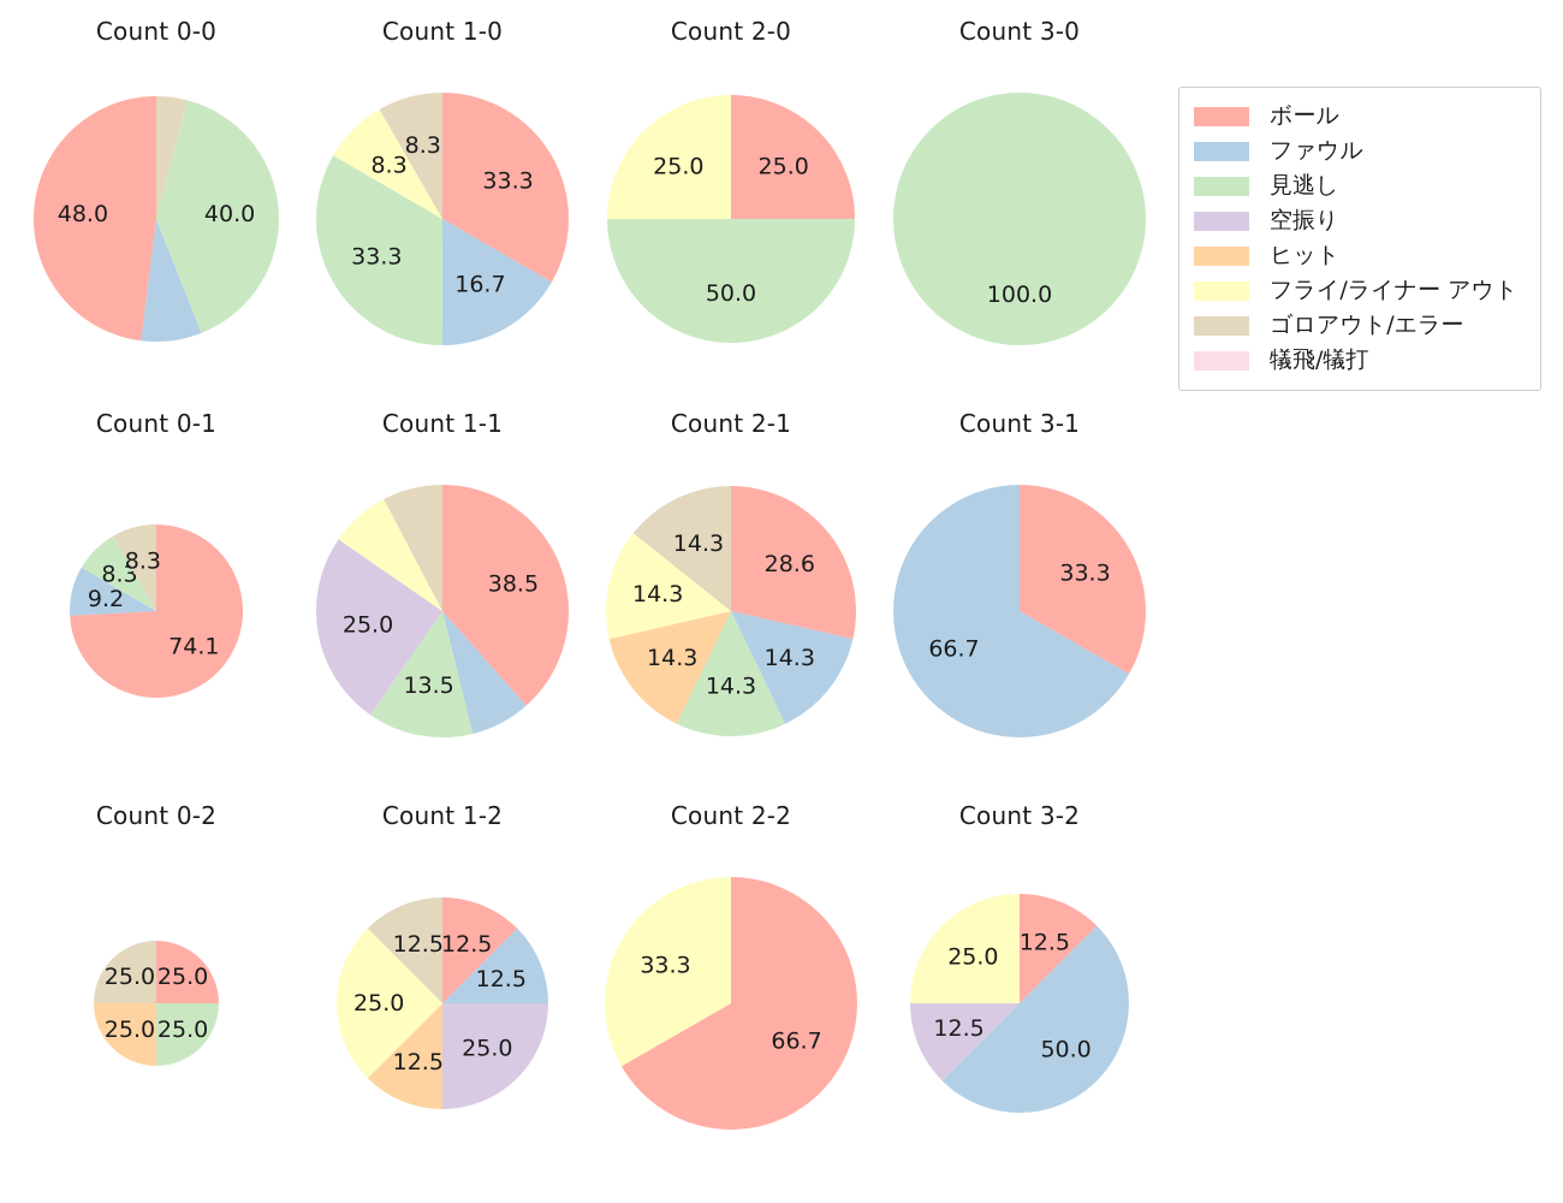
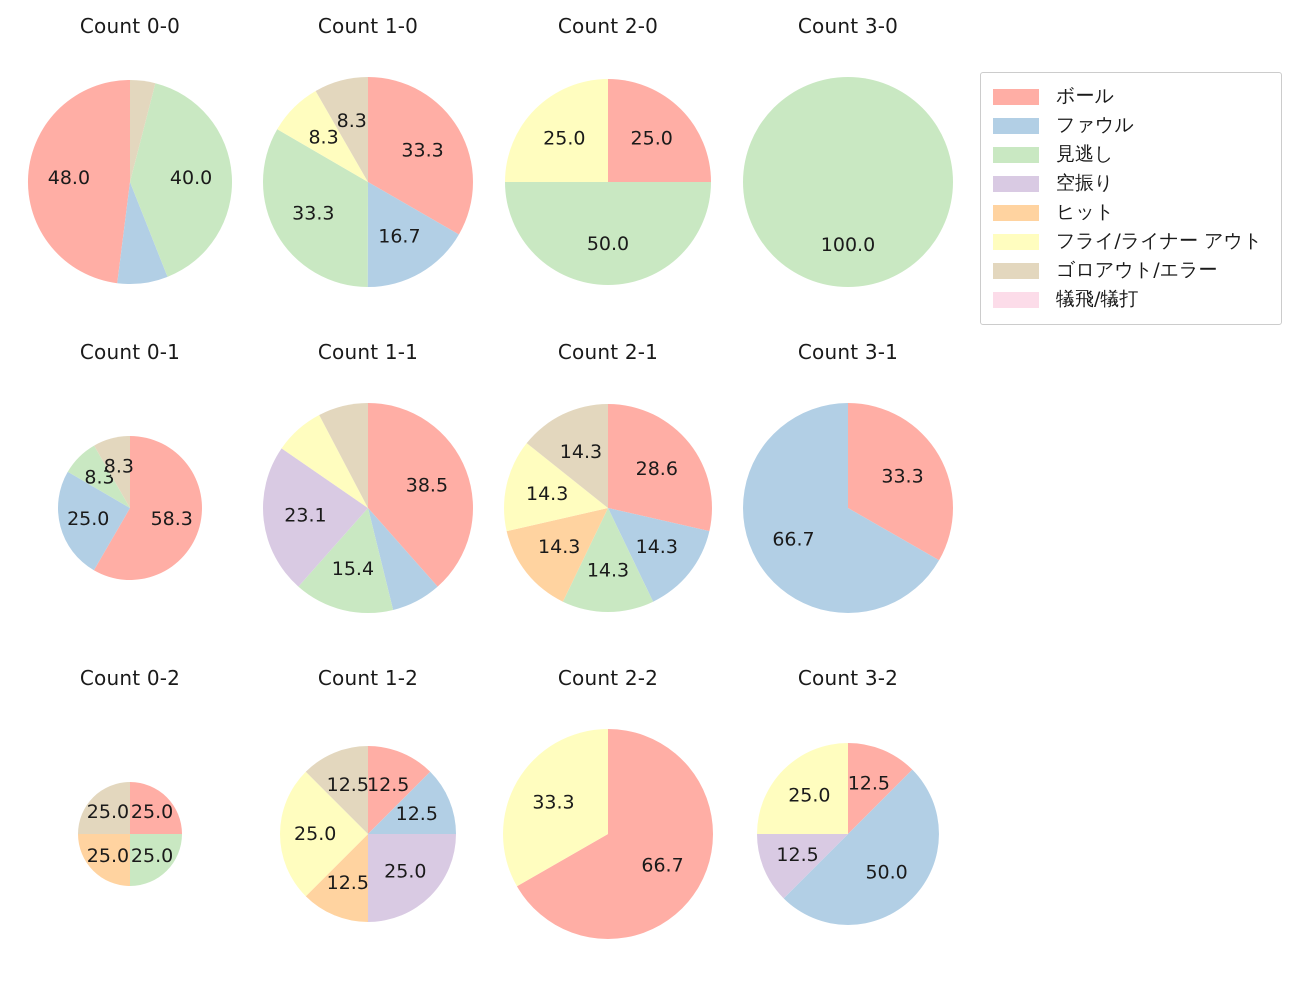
Count 0-1/ボール: 74.1 -> 58.3
Count 0-1/ファウル: 9.2 -> 25.0
Count 1-1/見逃し: 13.5 -> 15.4
Count 1-1/空振り: 25.0 -> 23.1
